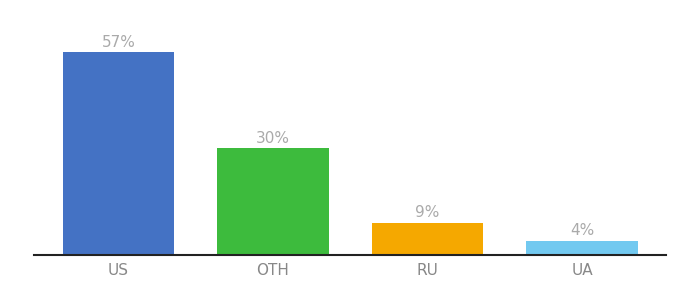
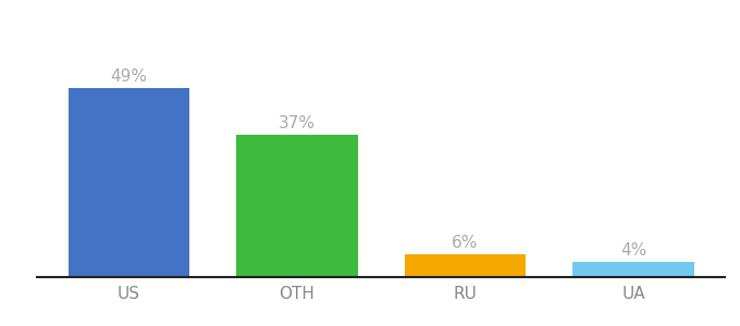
US: 57% -> 49%
OTH: 30% -> 37%
RU: 9% -> 6%
